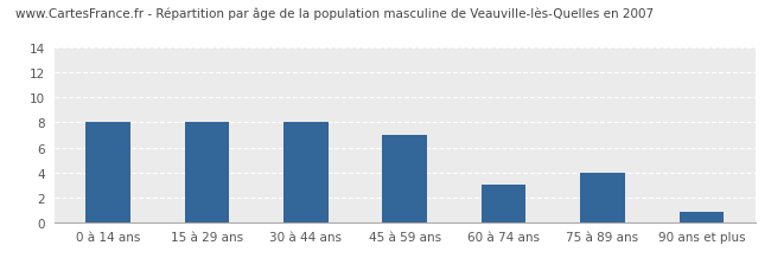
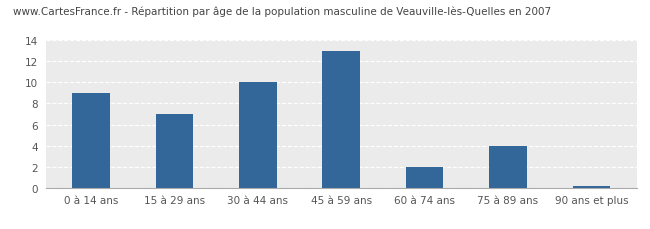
0 à 14 ans: 8.0 -> 9.0
15 à 29 ans: 8.0 -> 7.0
30 à 44 ans: 8.0 -> 10.0
45 à 59 ans: 7.0 -> 13.0
60 à 74 ans: 3.0 -> 2.0
90 ans et plus: 0.8 -> 0.1
